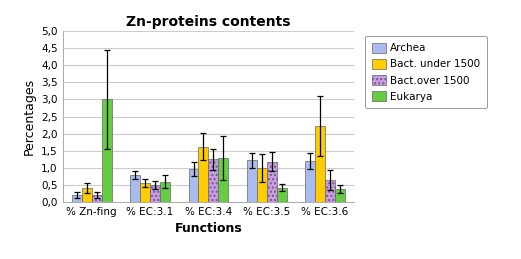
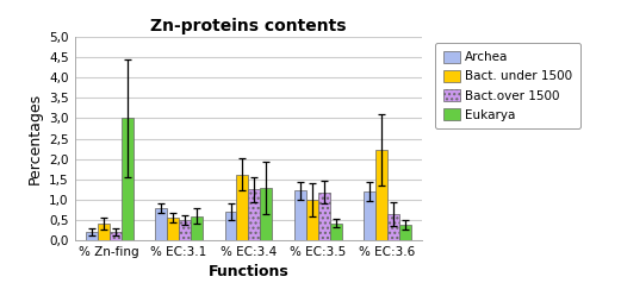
Archea/% EC:3.4: 0,97 -> 0,70
